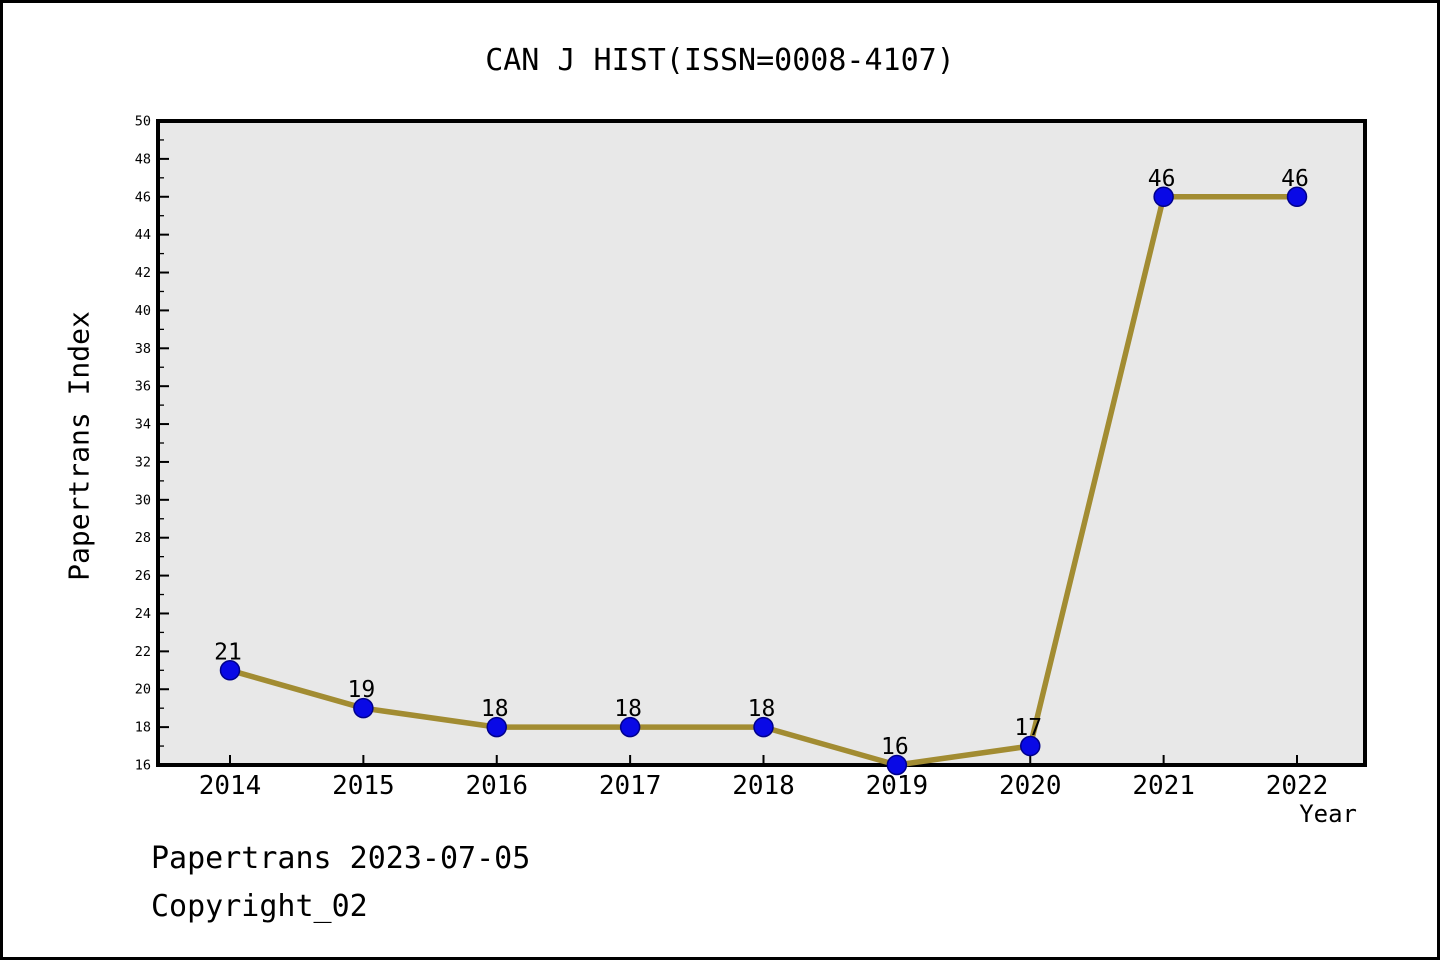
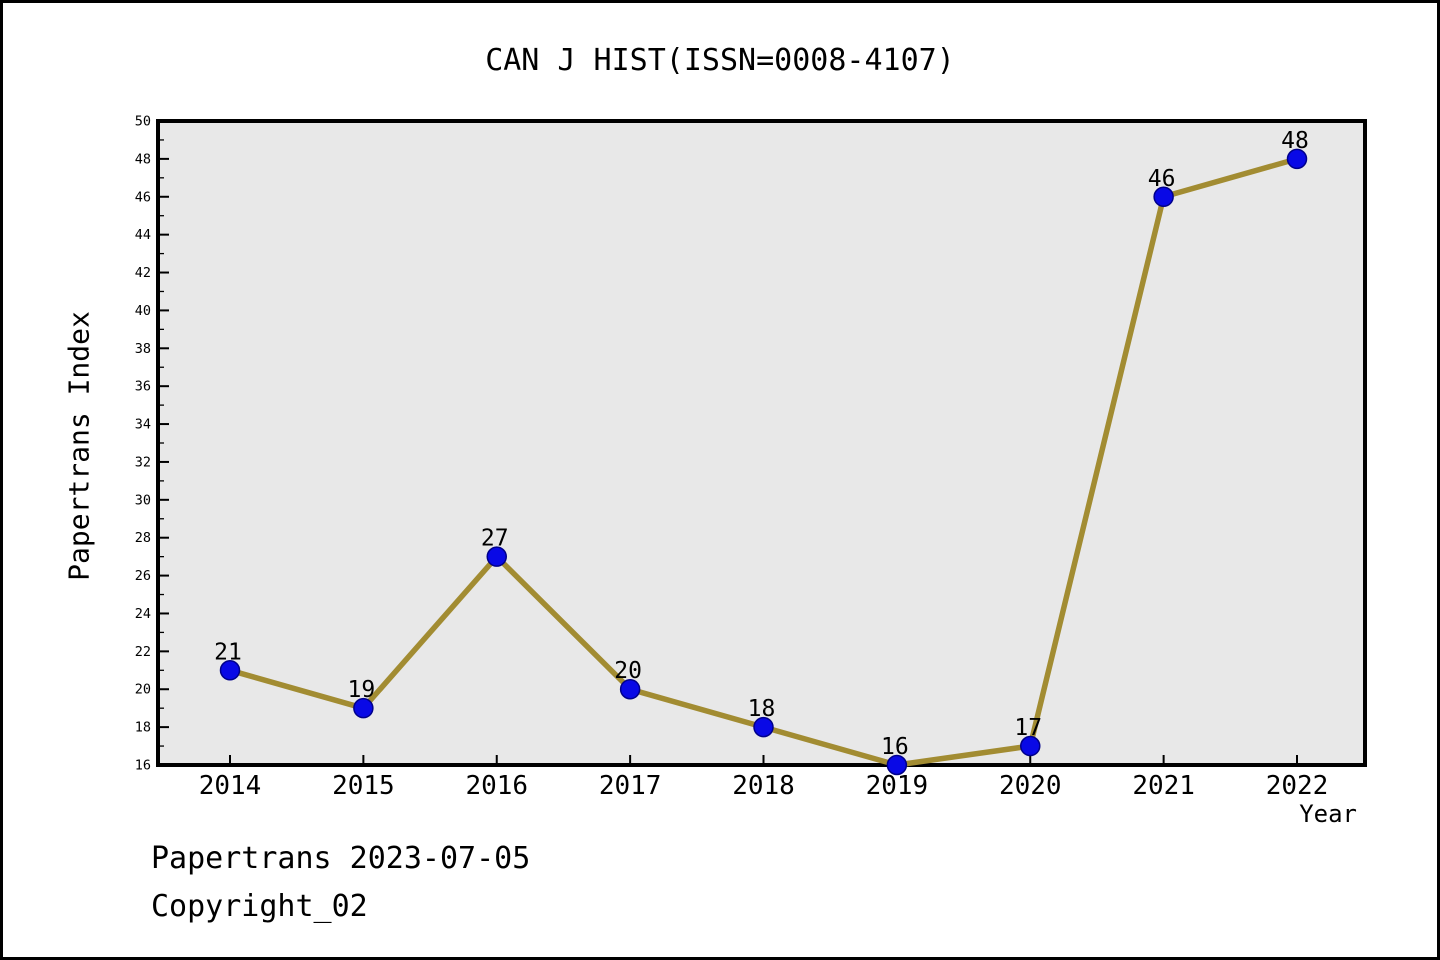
2016: 18 -> 27
2017: 18 -> 20
2022: 46 -> 48
